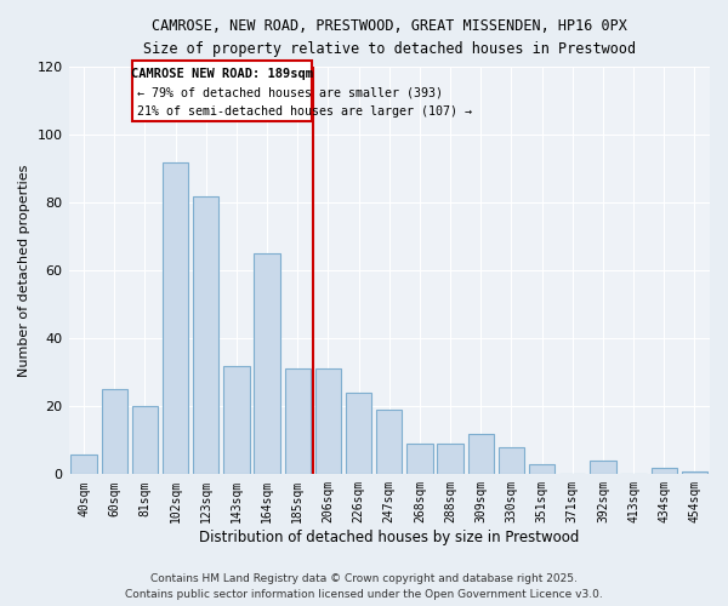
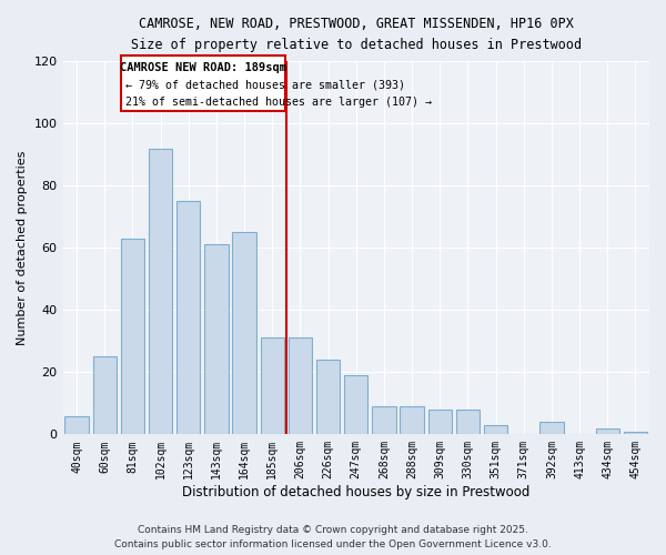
81sqm: 20 -> 63
123sqm: 82 -> 75
143sqm: 32 -> 61
309sqm: 12 -> 8
